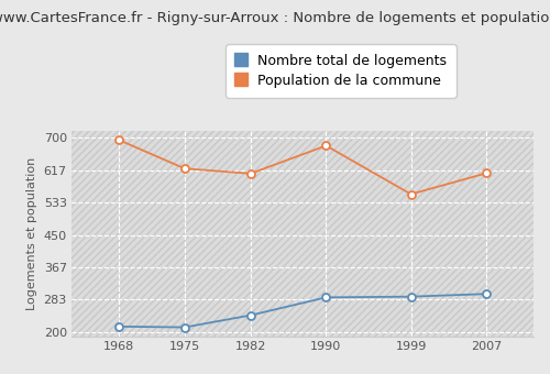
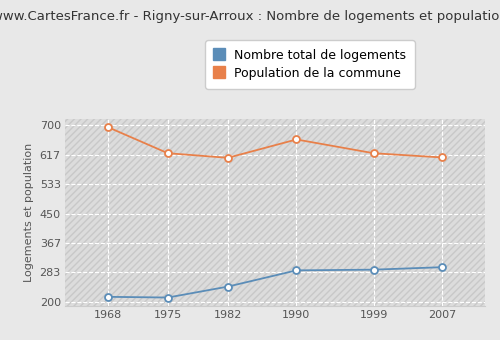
Population de la commune/1990: 680 -> 660
Population de la commune/1999: 555 -> 621
